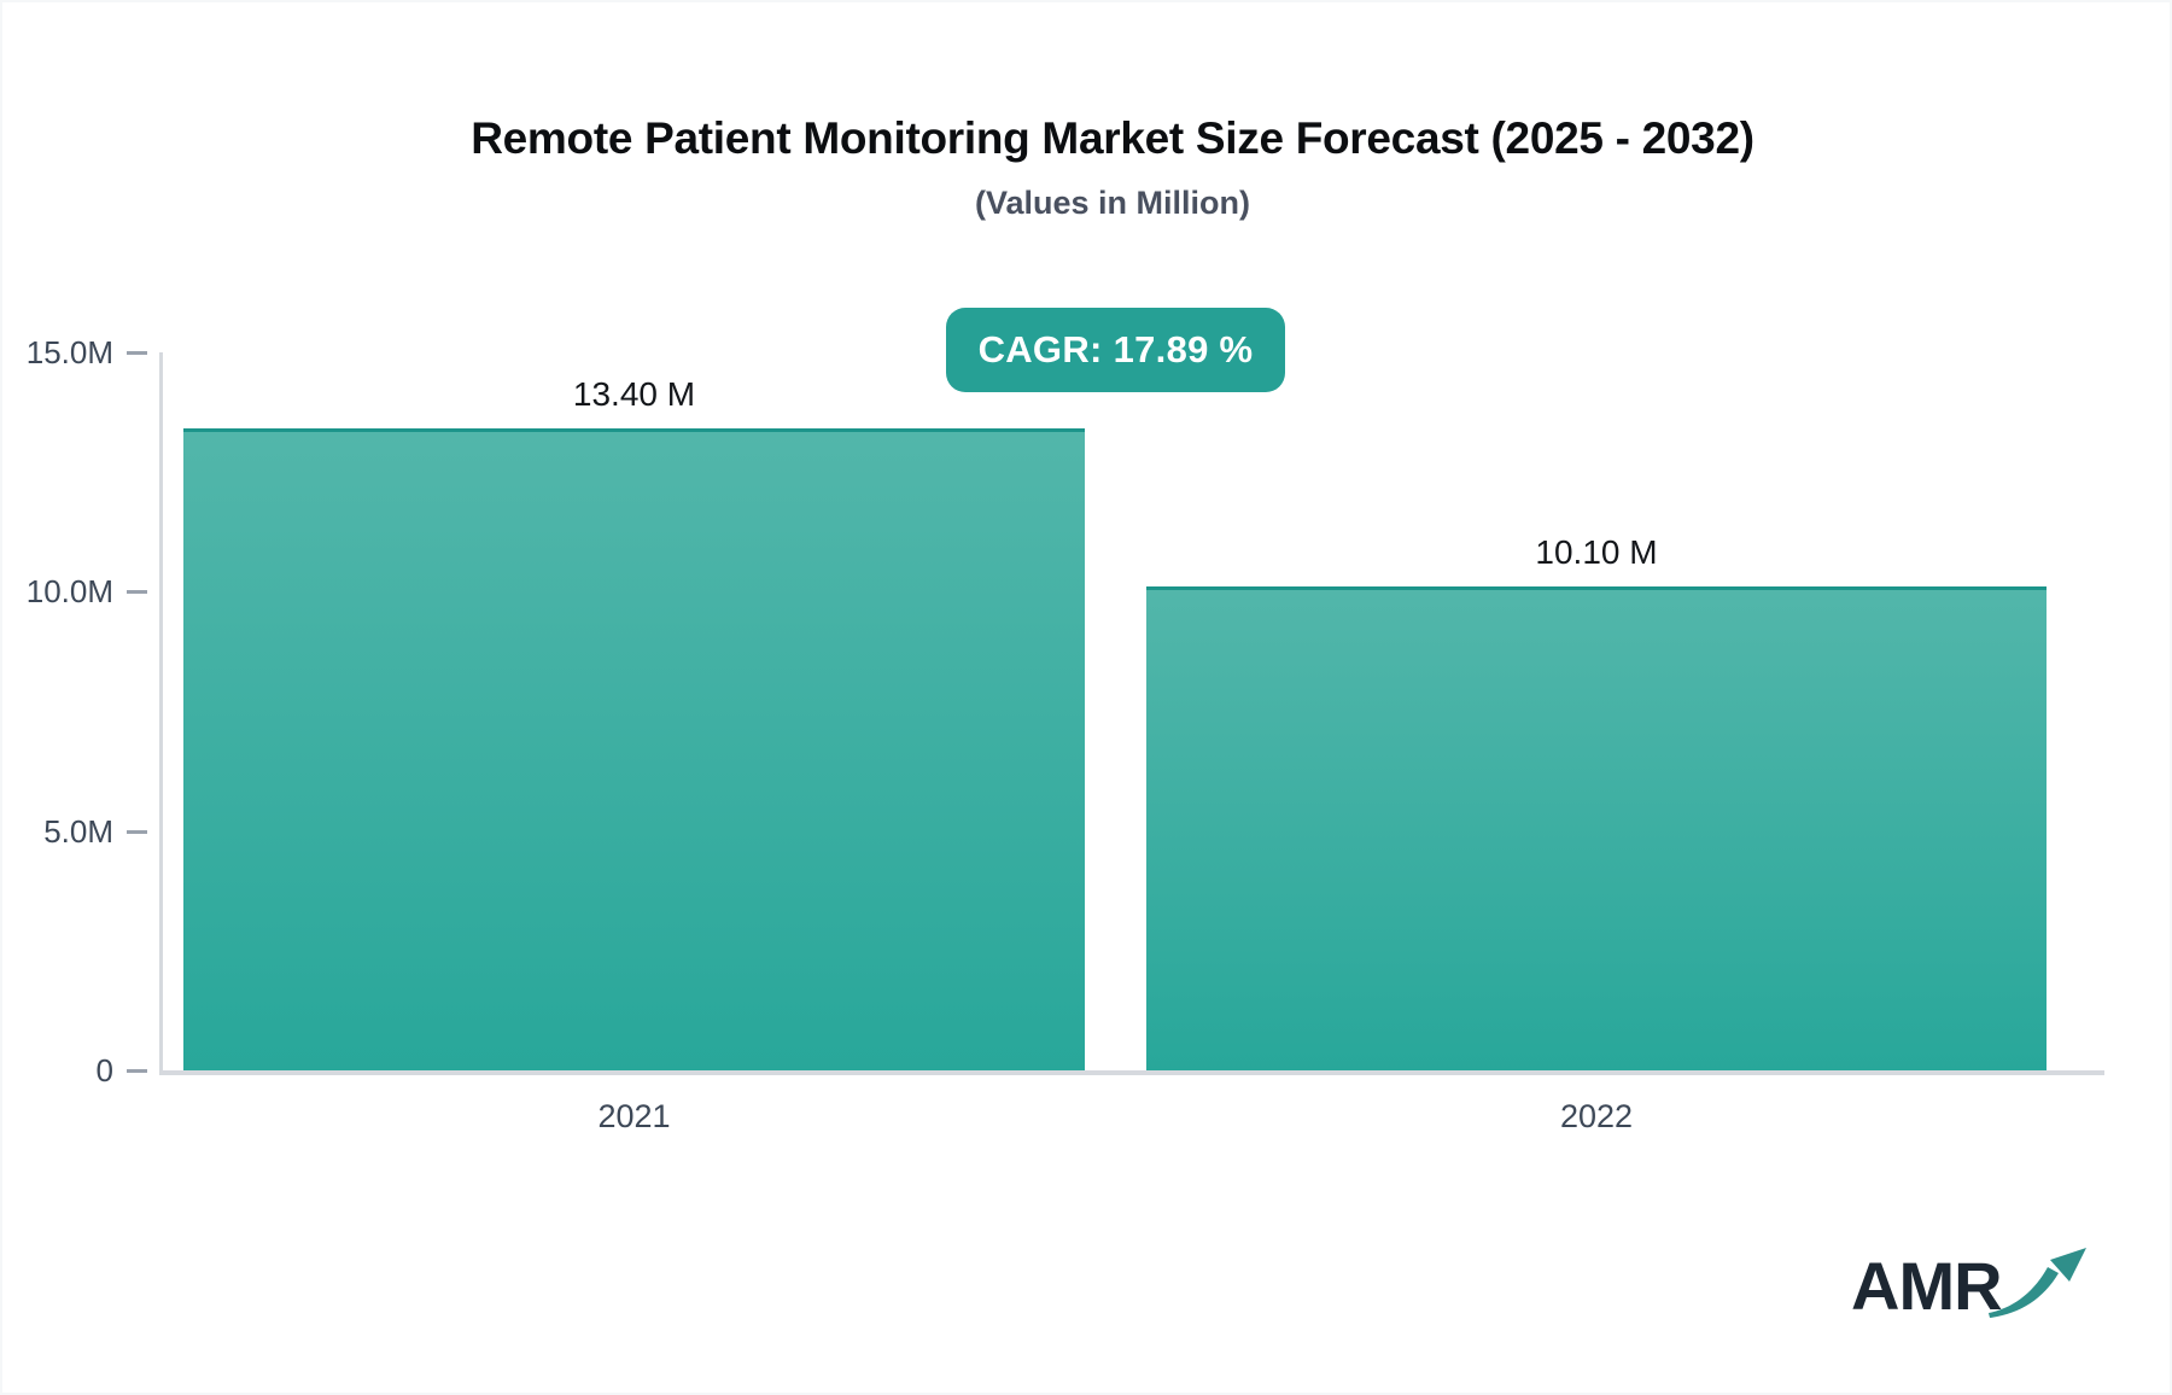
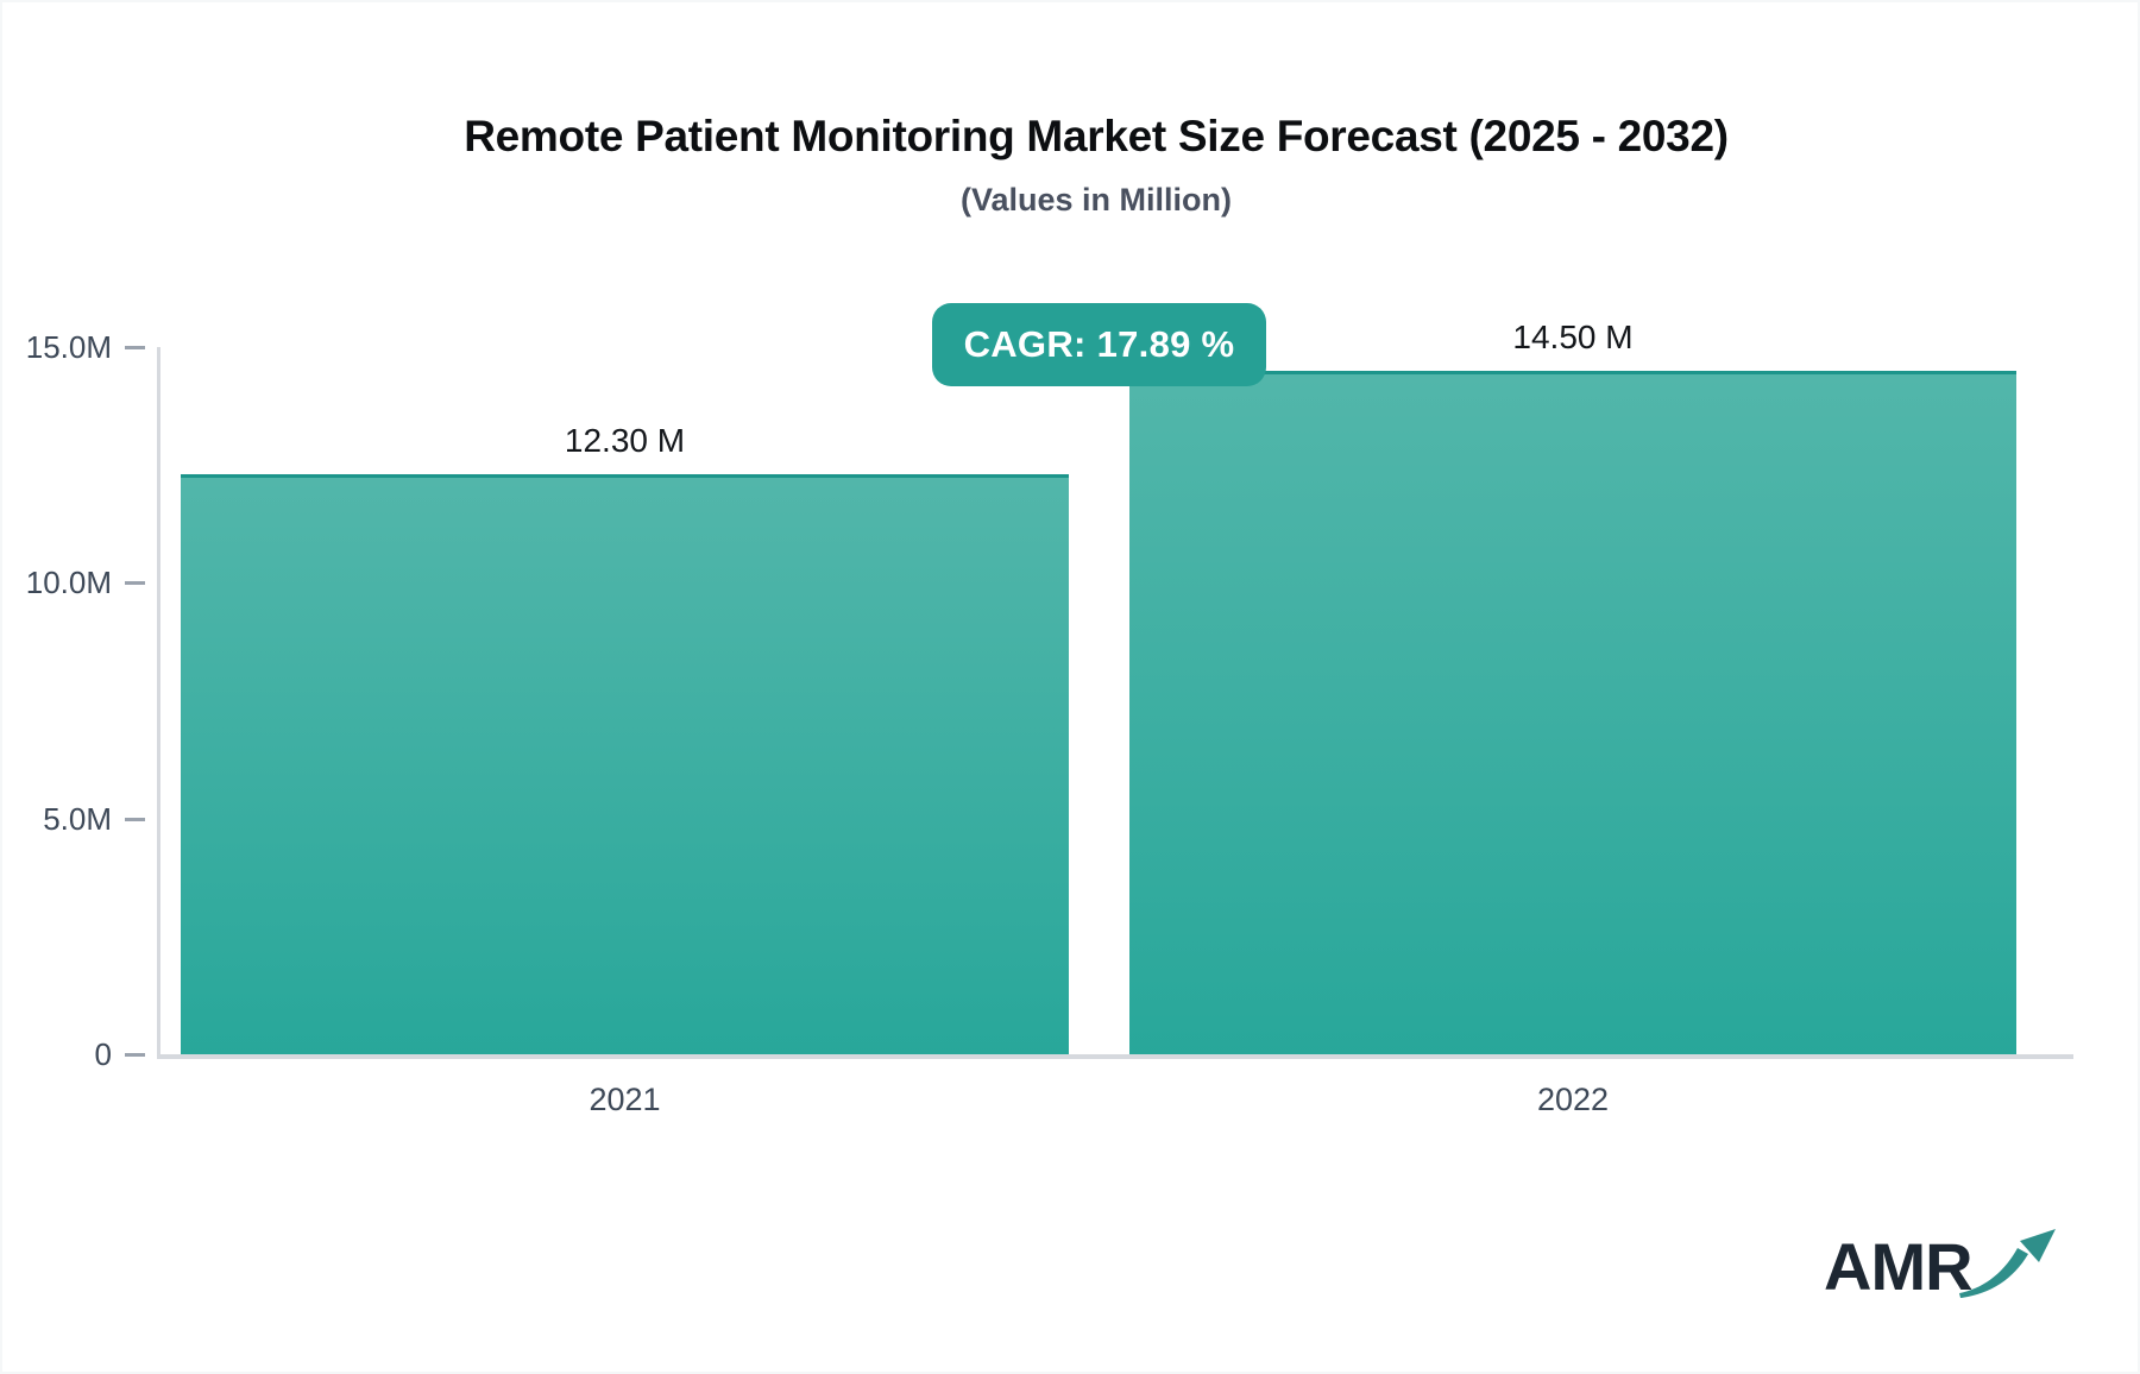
2021: 13.40 -> 12.30
2022: 10.10 -> 14.50
